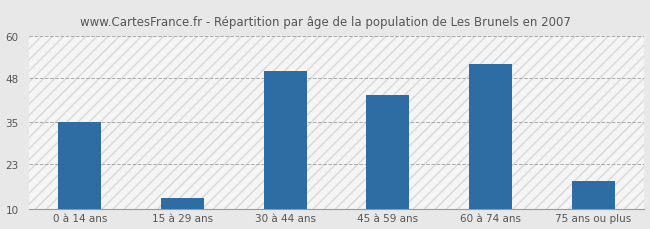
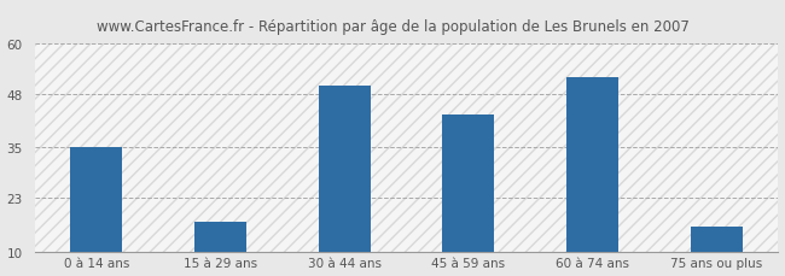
15 à 29 ans: 13 -> 17
75 ans ou plus: 18 -> 16
